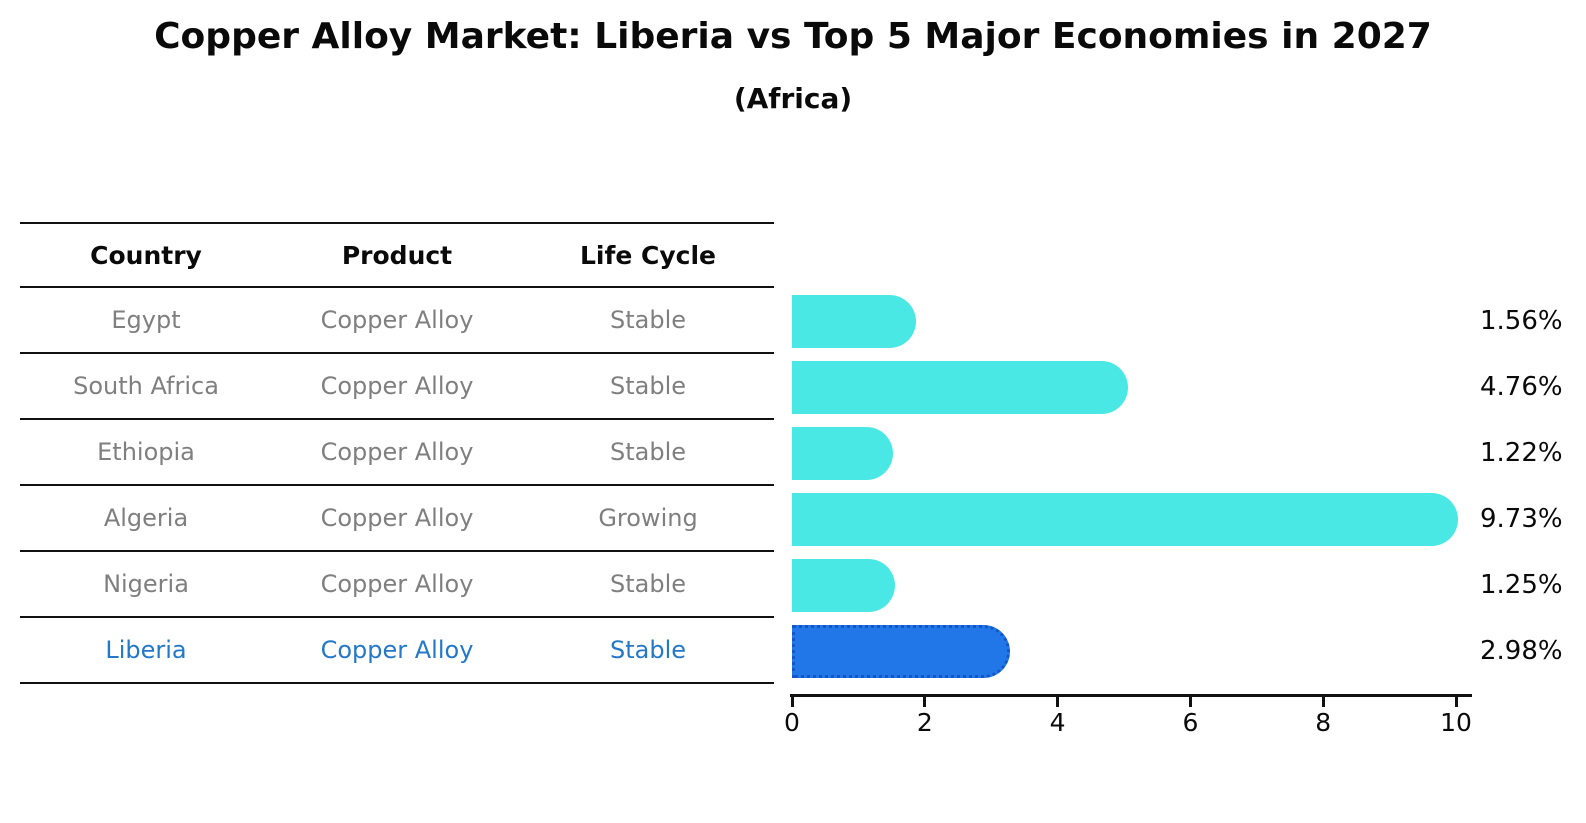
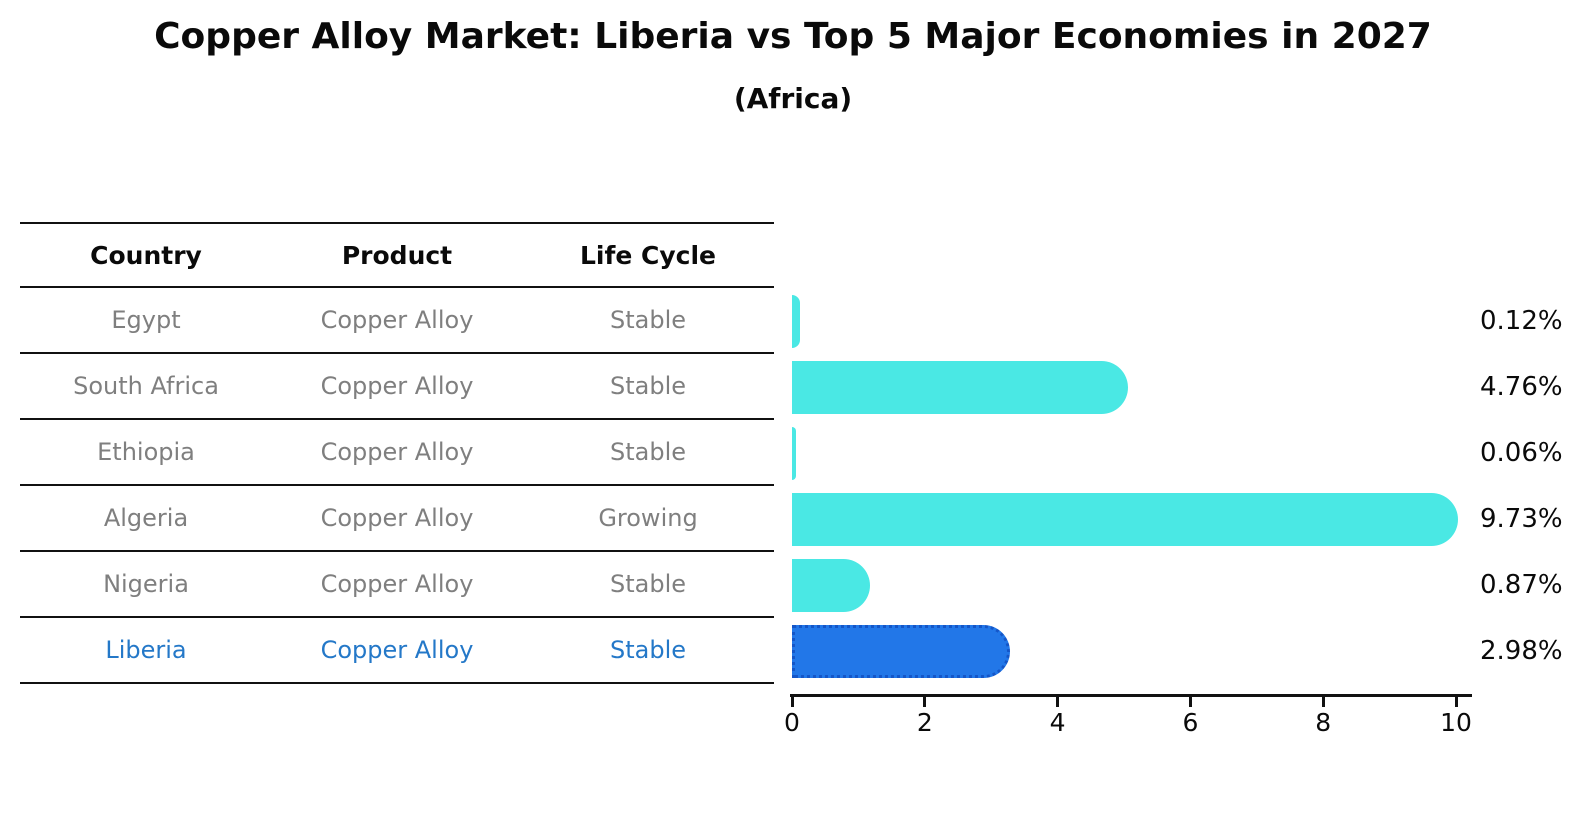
Egypt: 1.56% -> 0.12%
Ethiopia: 1.22% -> 0.06%
Nigeria: 1.25% -> 0.87%
